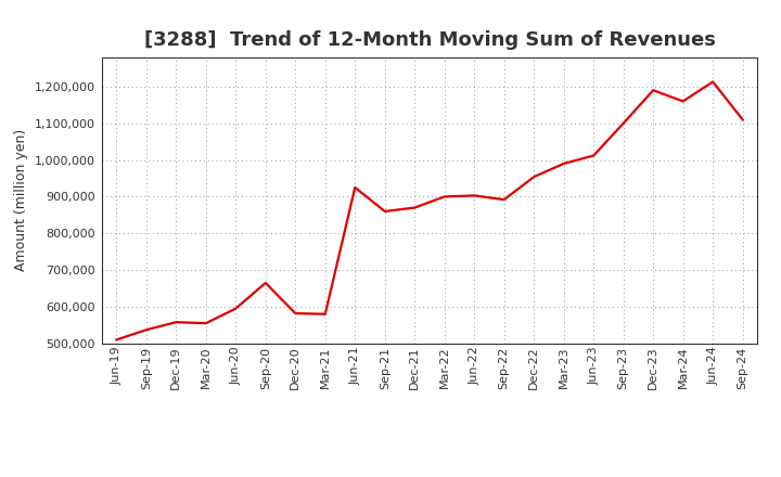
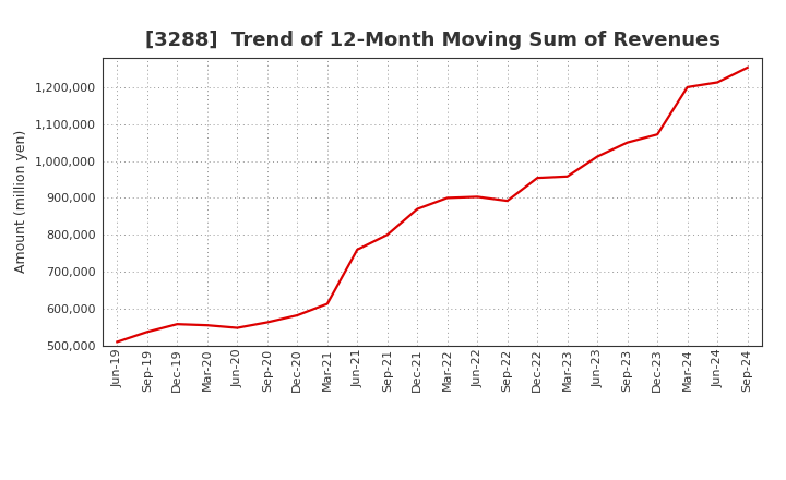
Jun-20: 595,000 -> 548,000
Sep-20: 665,000 -> 563,000
Mar-21: 580,000 -> 613,000
Jun-21: 925,000 -> 760,000
Sep-21: 860,000 -> 800,000
Mar-23: 990,000 -> 958,000
Sep-23: 1,100,000 -> 1,050,000
Dec-23: 1,190,000 -> 1,072,000
Mar-24: 1,160,000 -> 1,200,000
Sep-24: 1,110,000 -> 1,253,000
